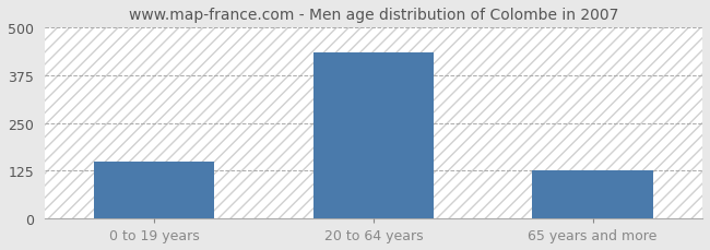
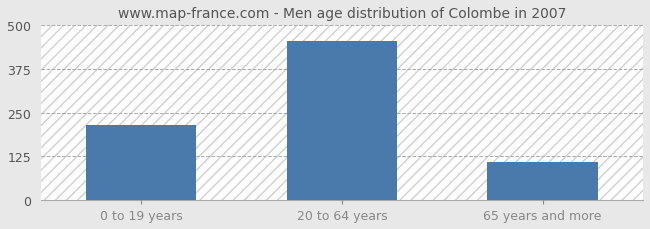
0 to 19 years: 150 -> 215
20 to 64 years: 435 -> 455
65 years and more: 125 -> 110
